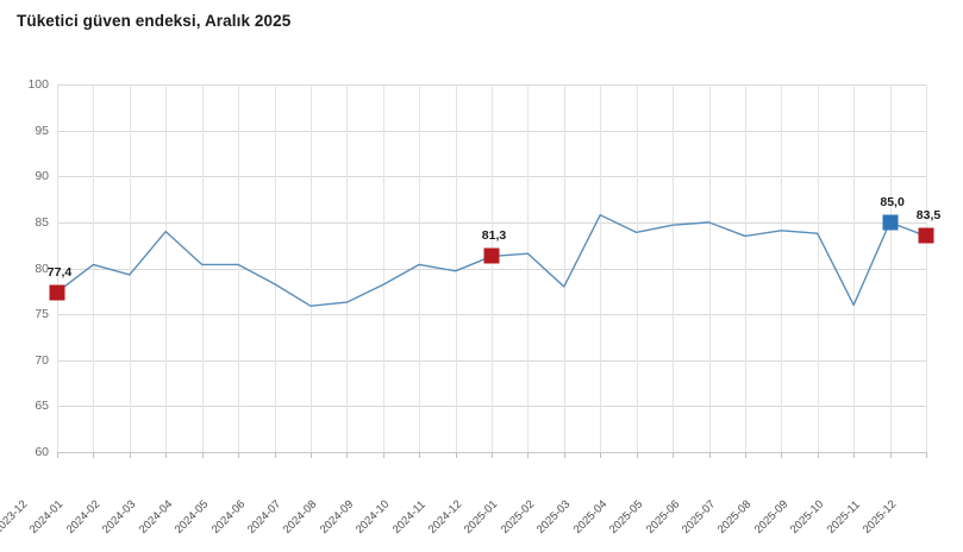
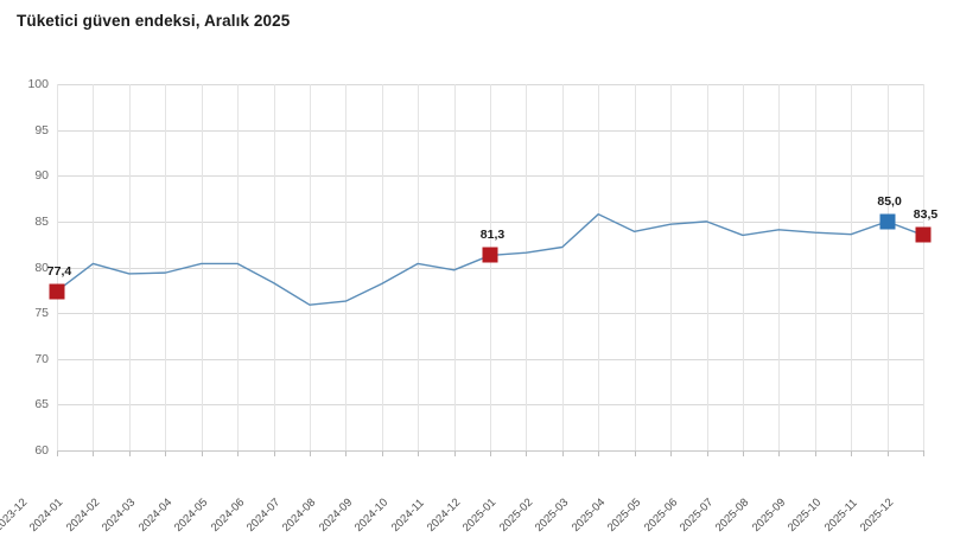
2024-03: 84 -> 79
2025-02: 78 -> 82
2025-10: 76 -> 84
